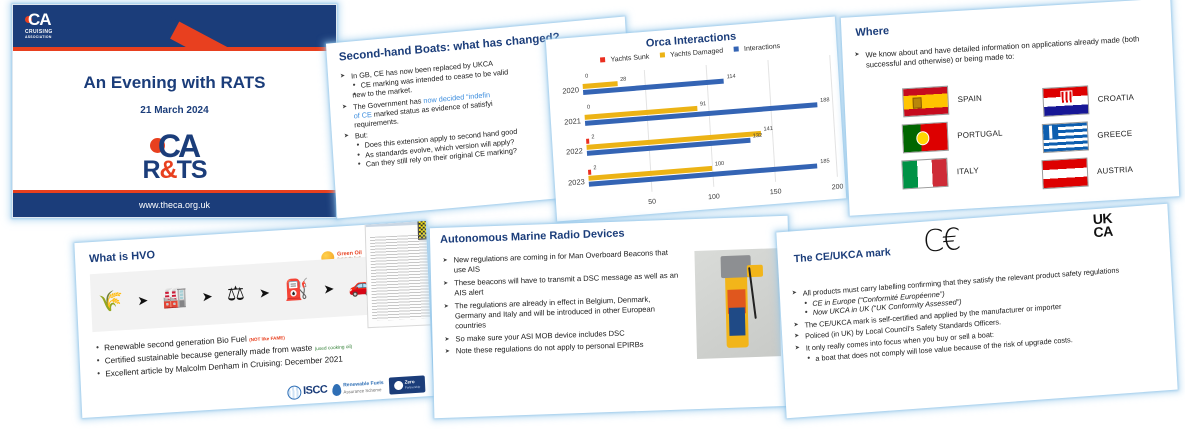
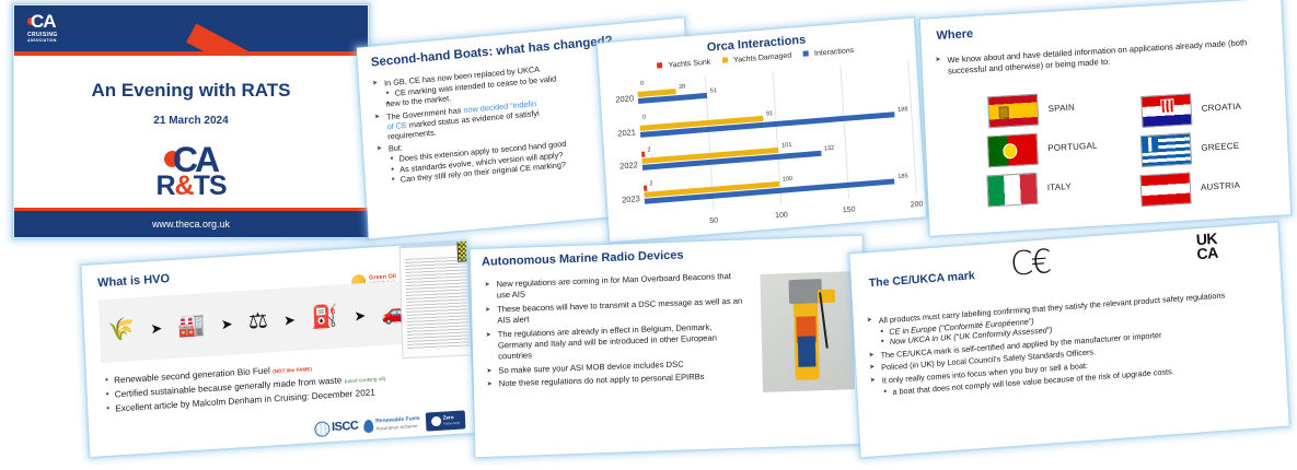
Interactions/2020: 114 -> 51
Yachts Damaged/2022: 141 -> 101
